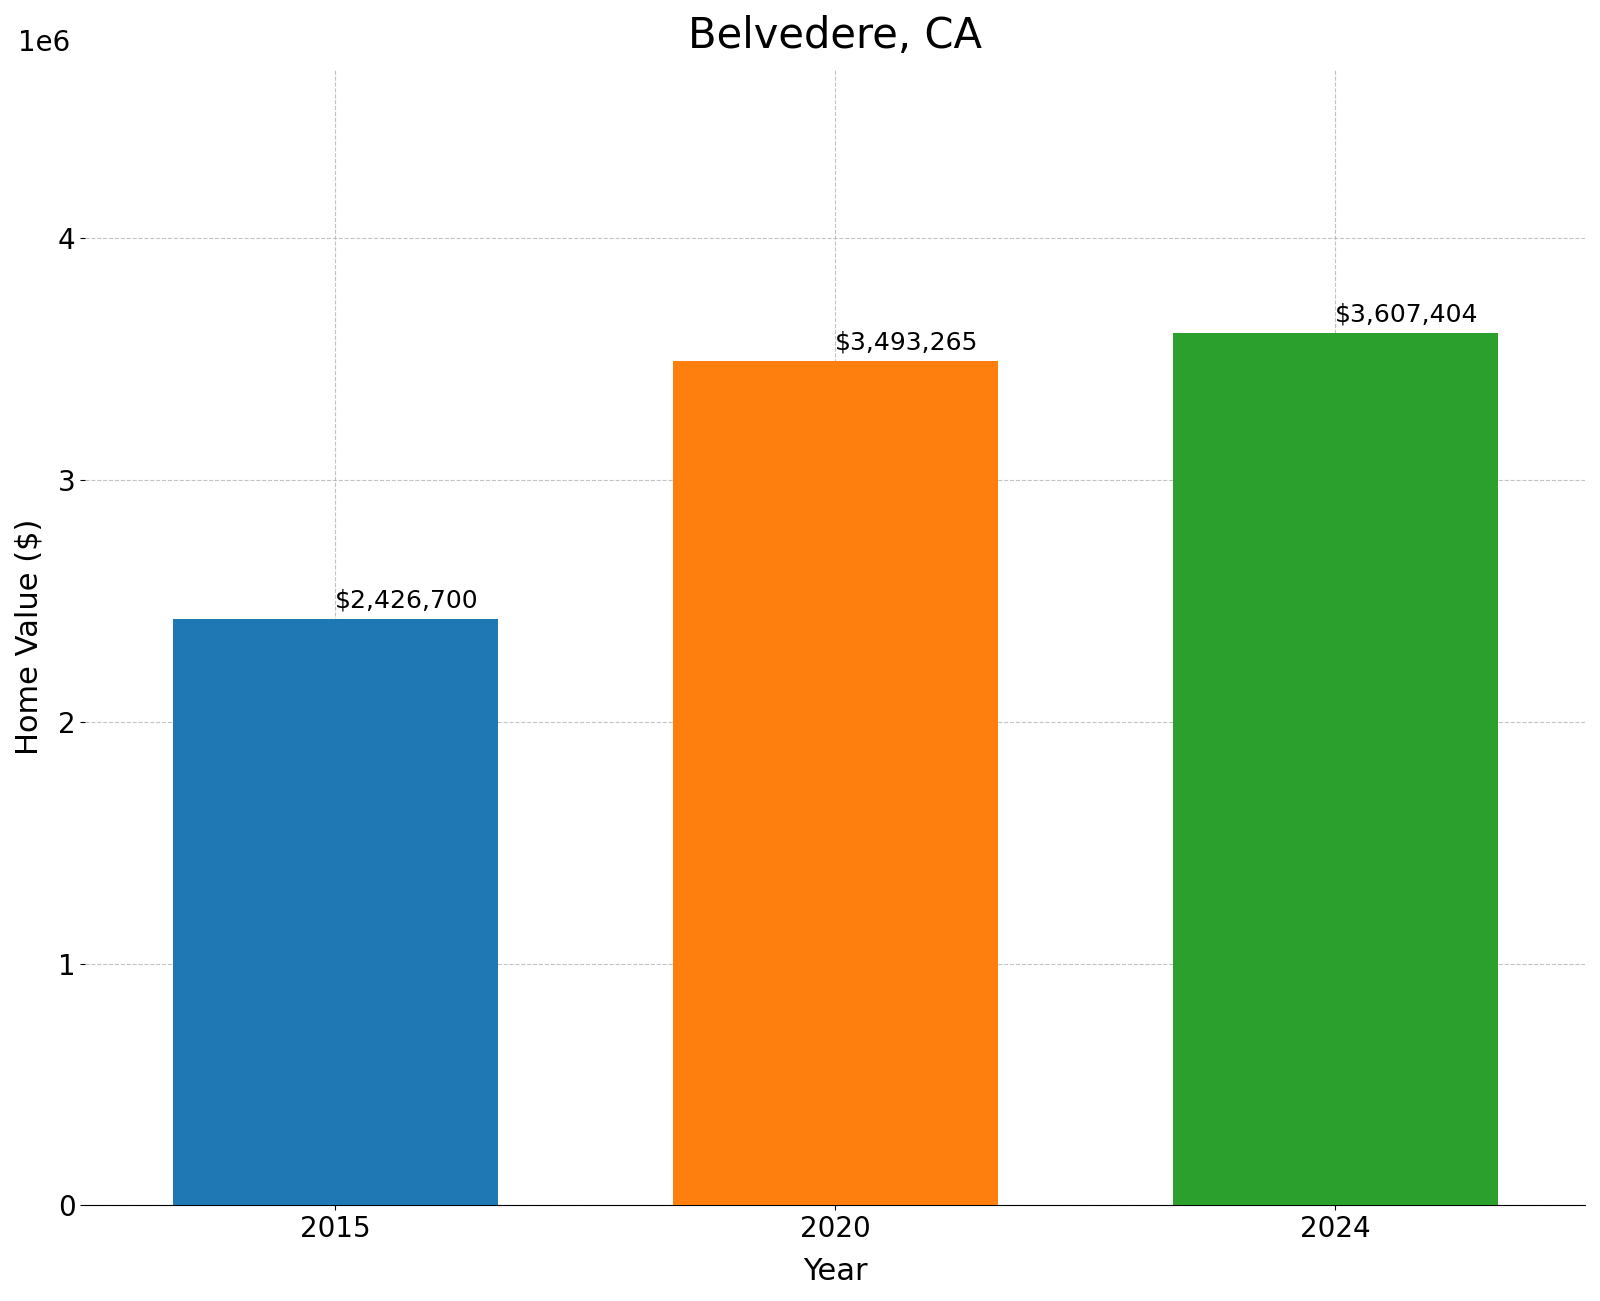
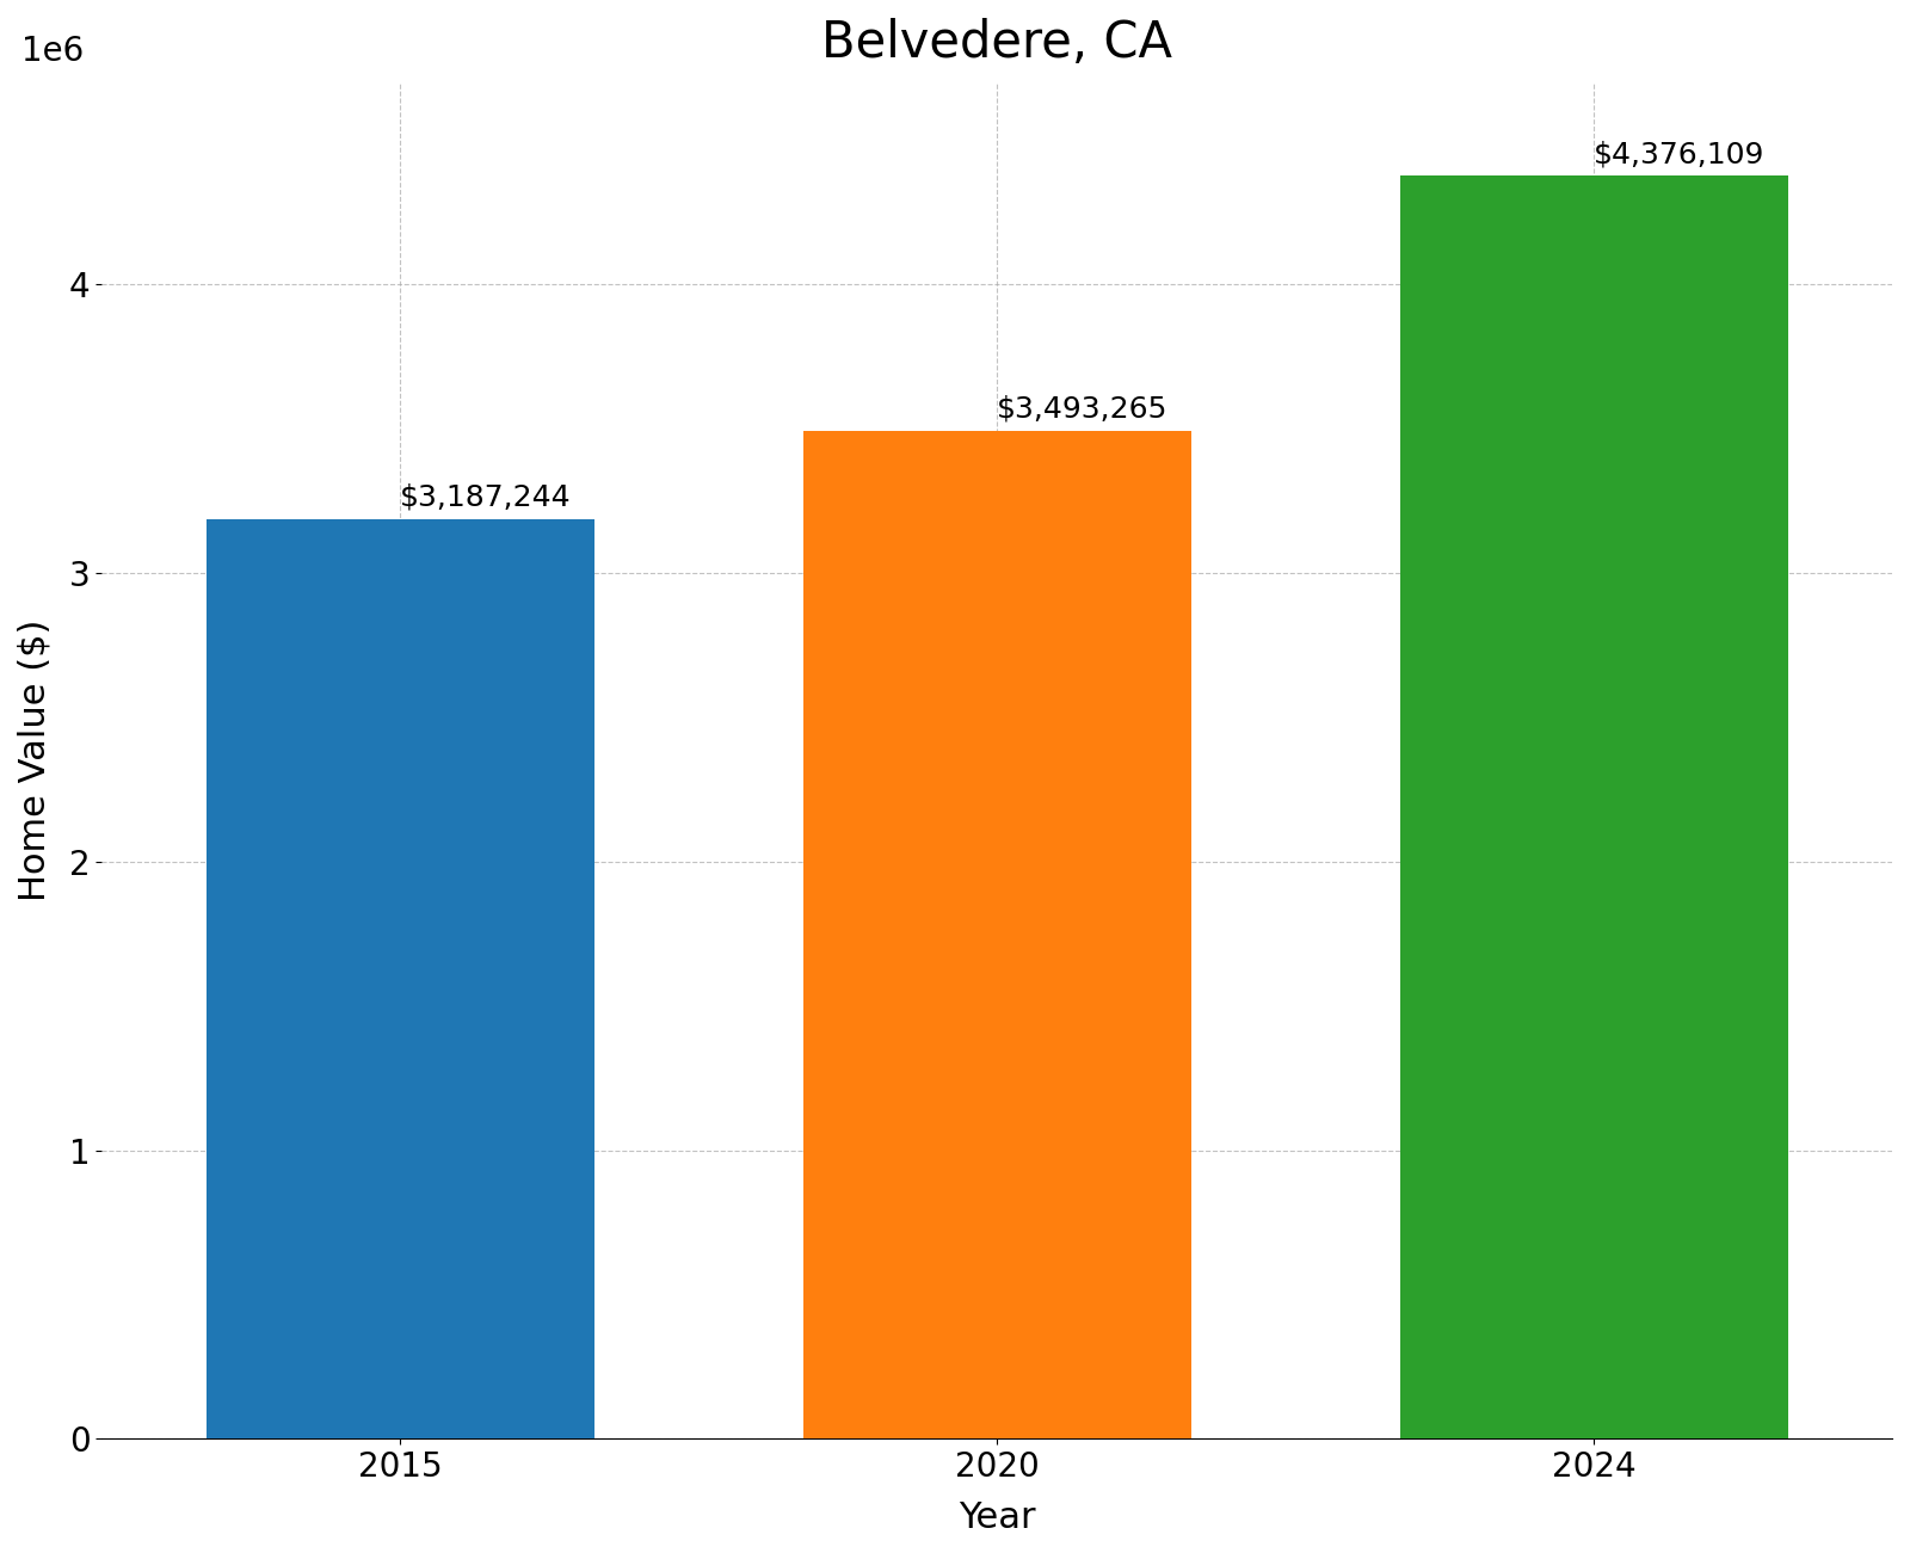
2015: $2,426,700 -> $3,187,244
2024: $3,607,404 -> $4,376,109
